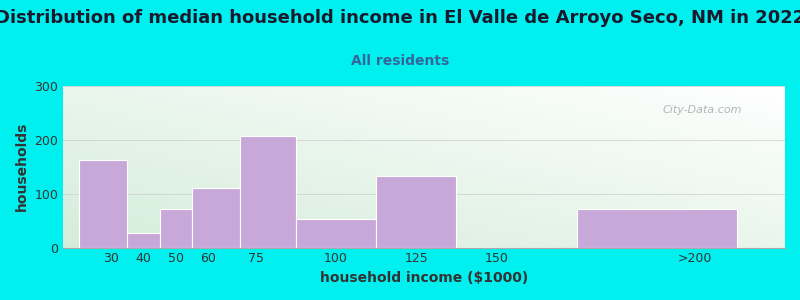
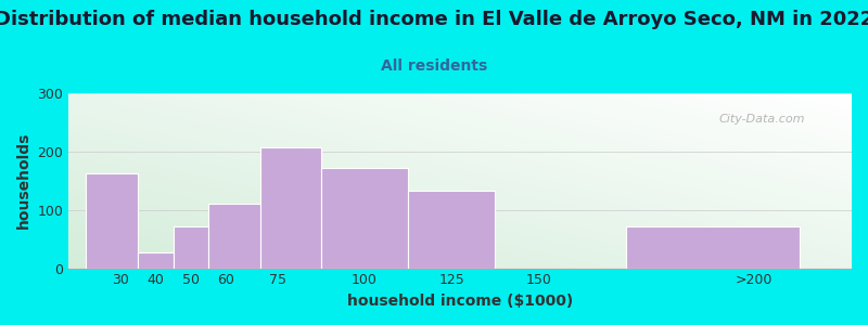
100: 53 -> 172
